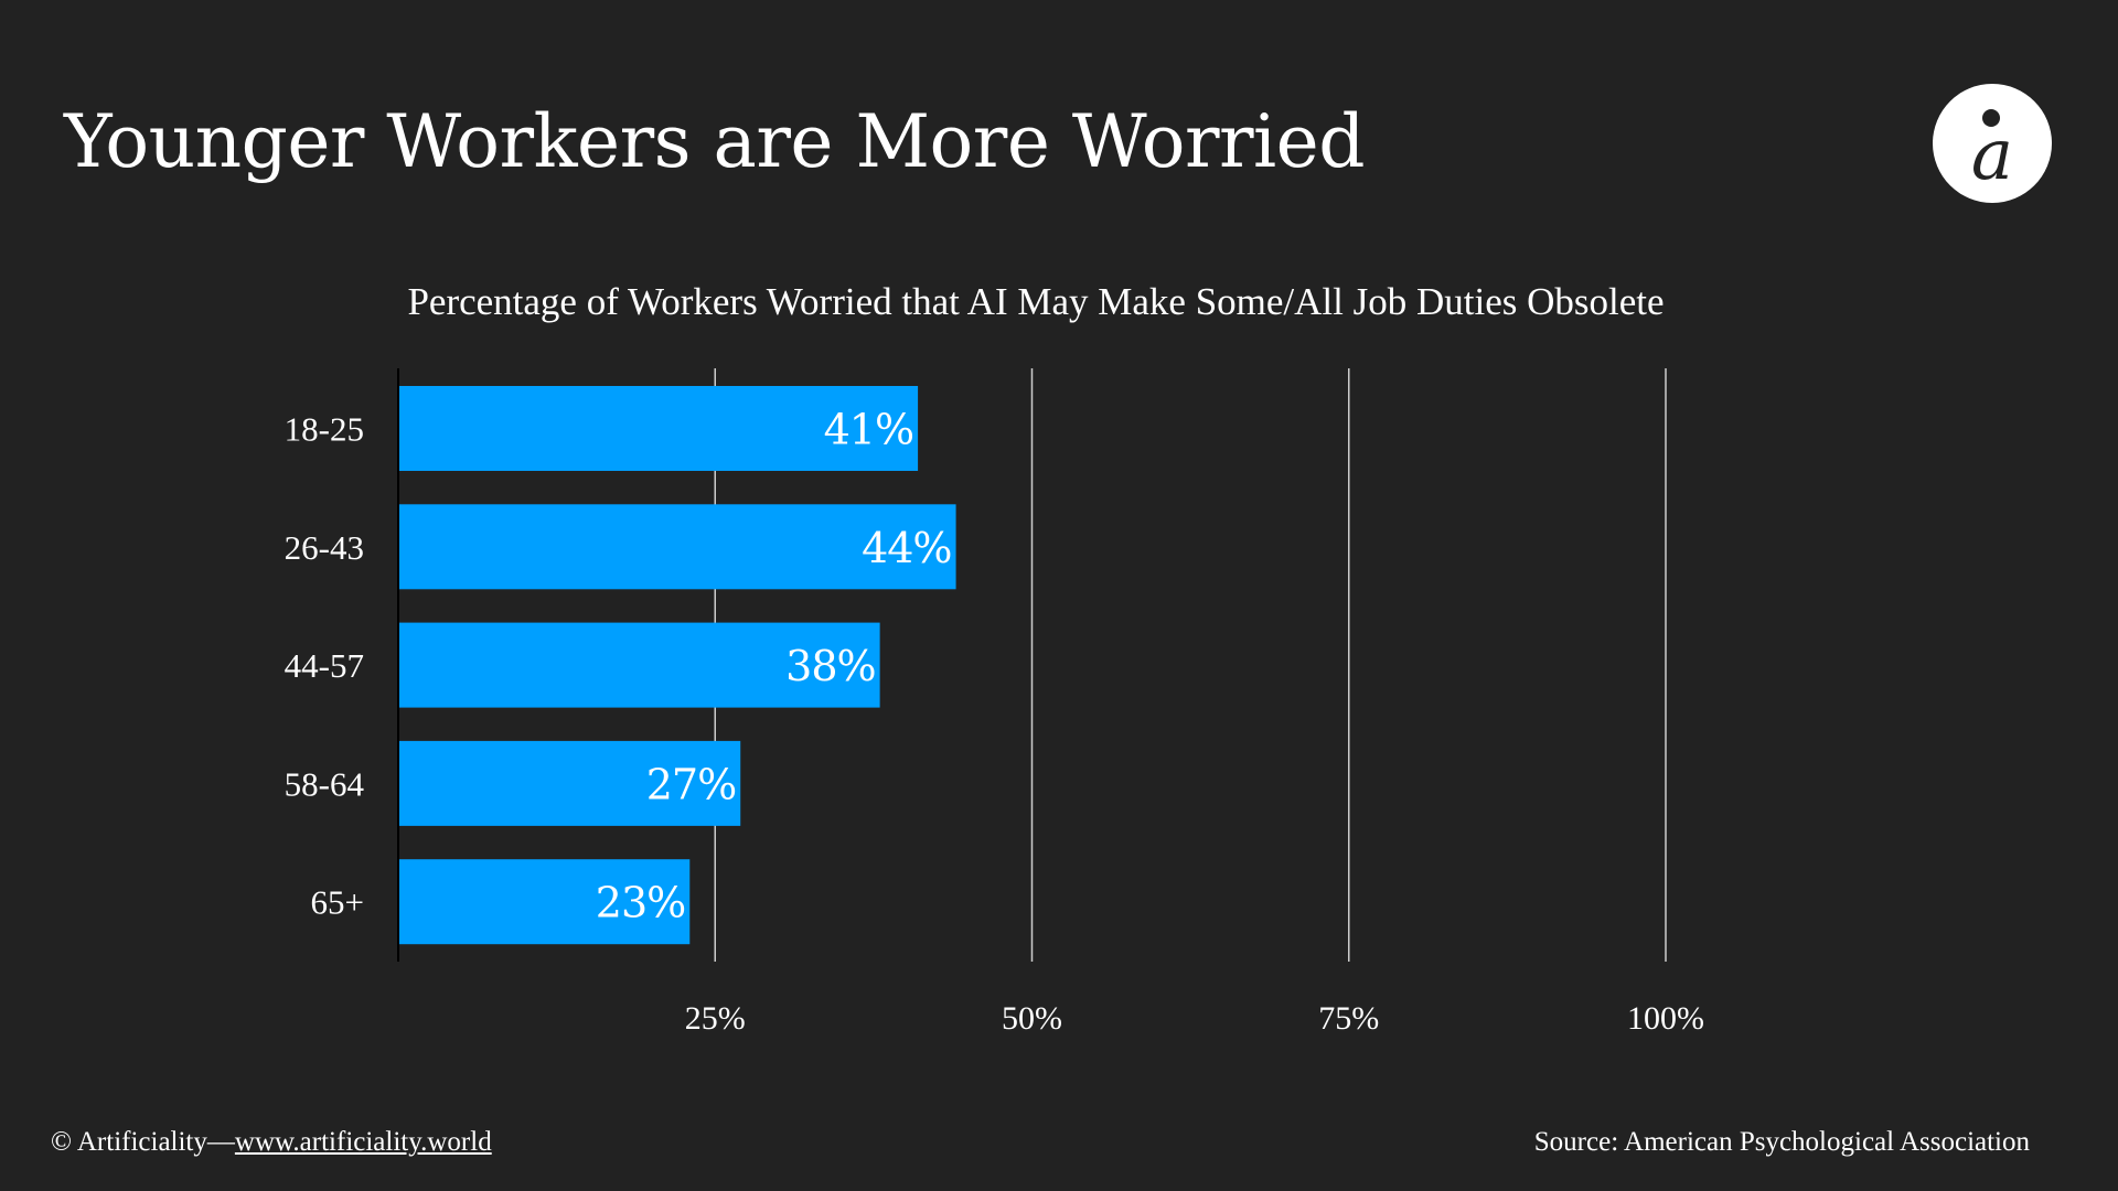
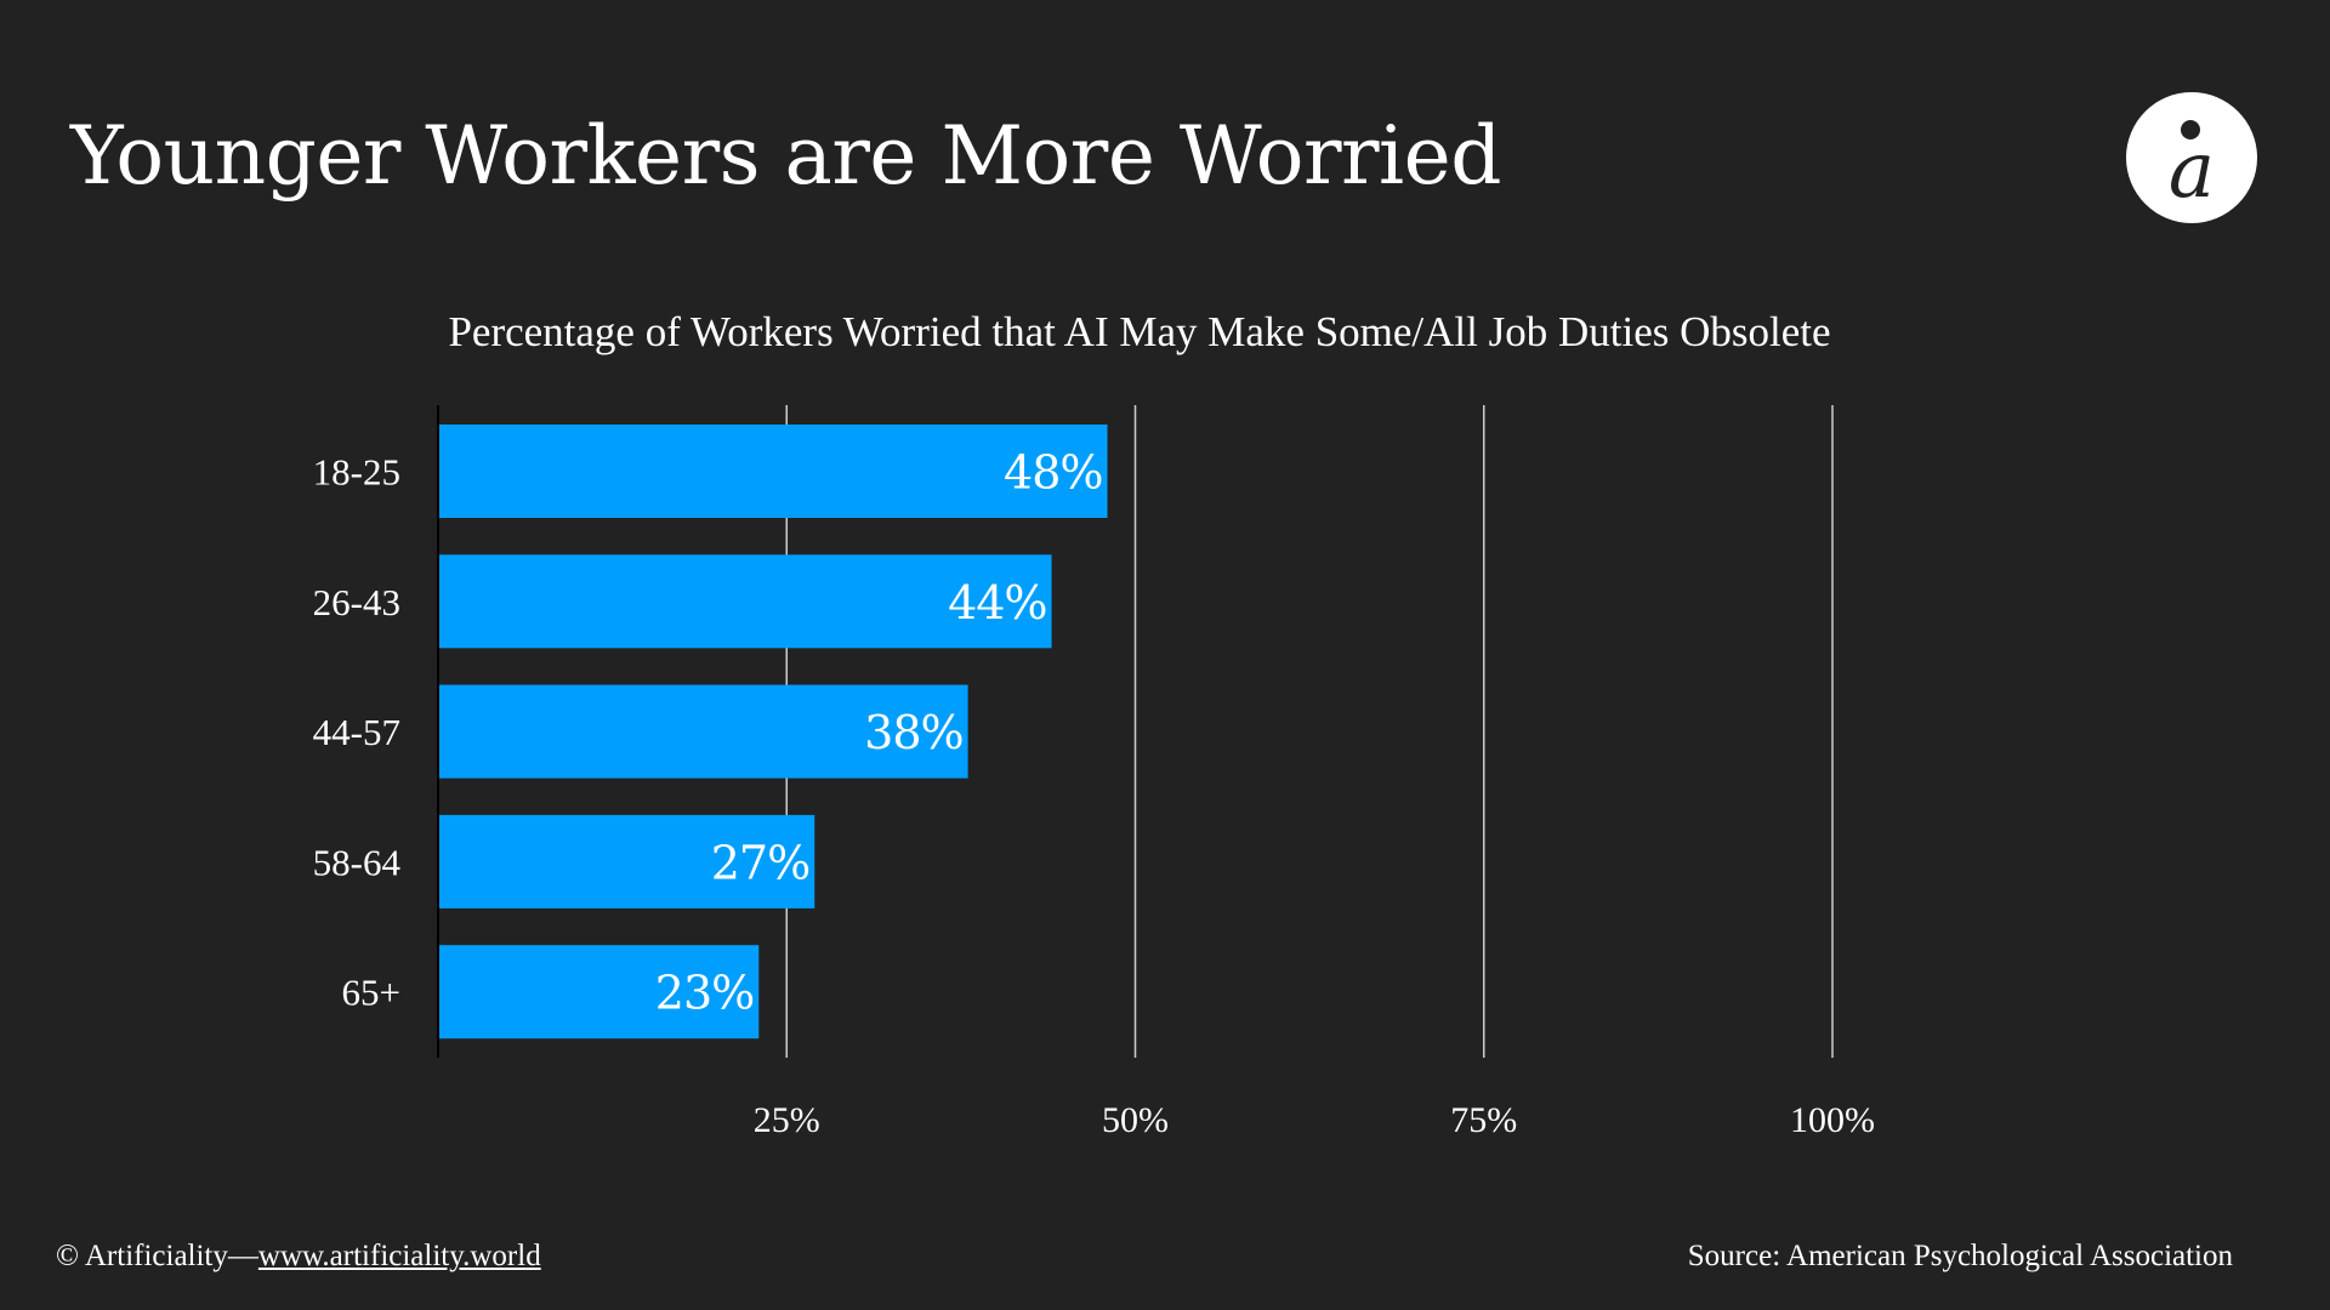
18-25: 41% -> 48%
